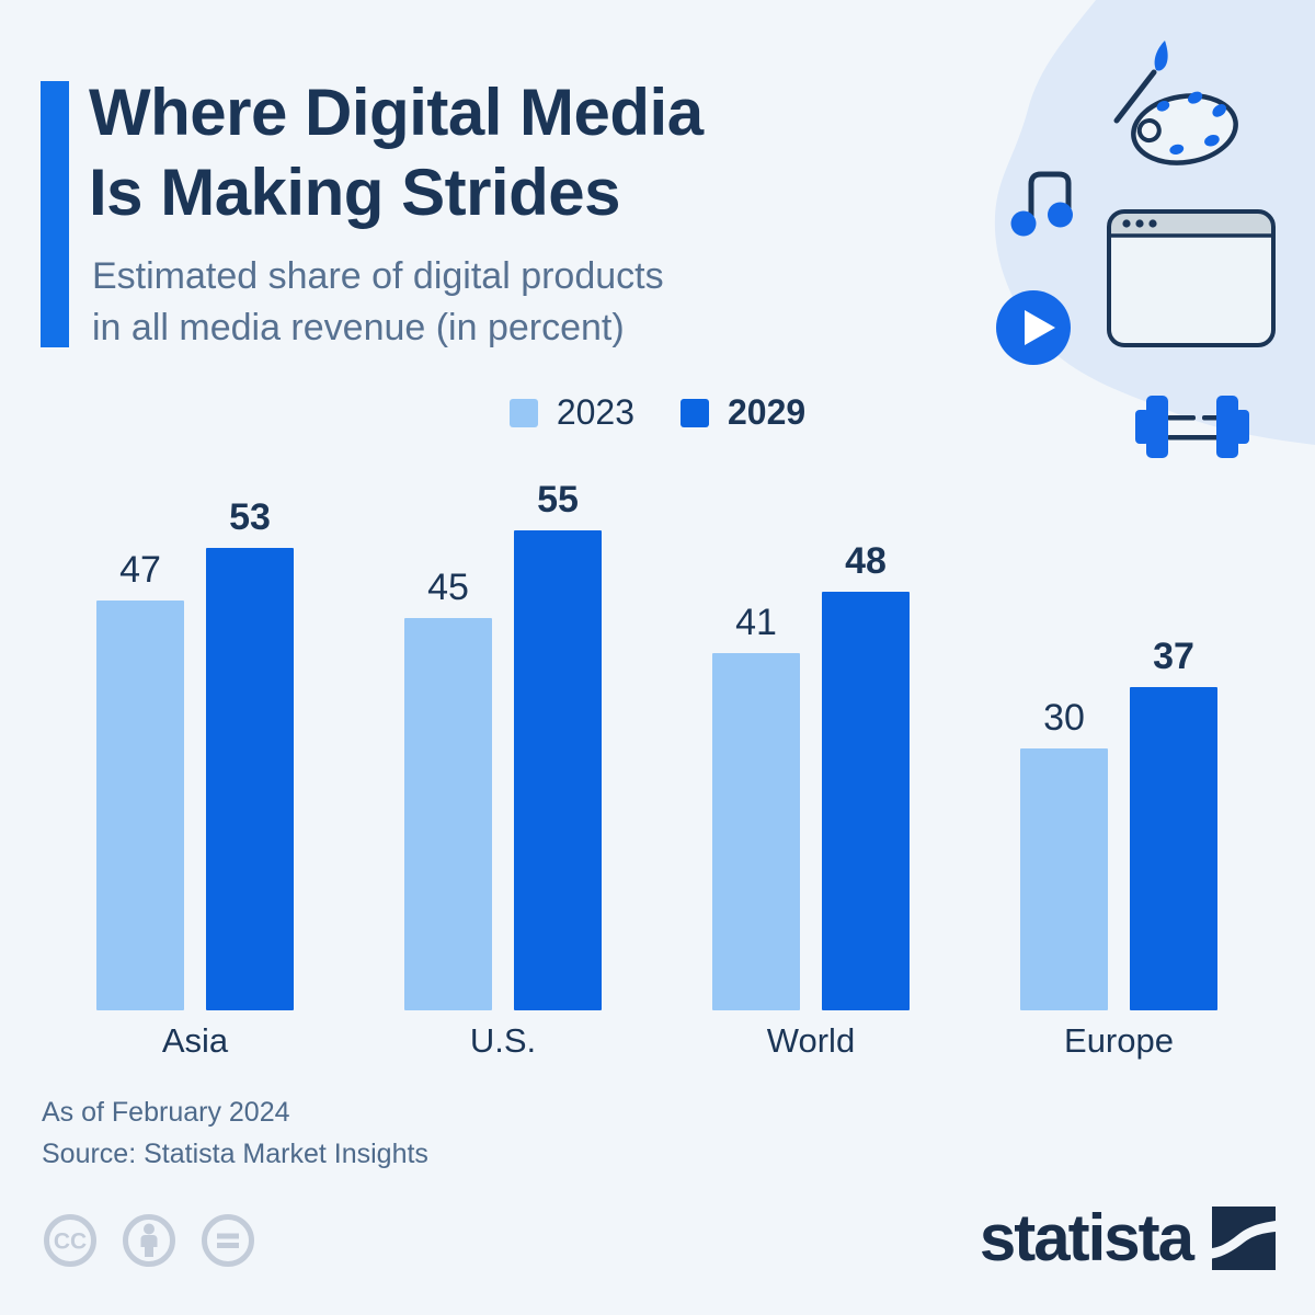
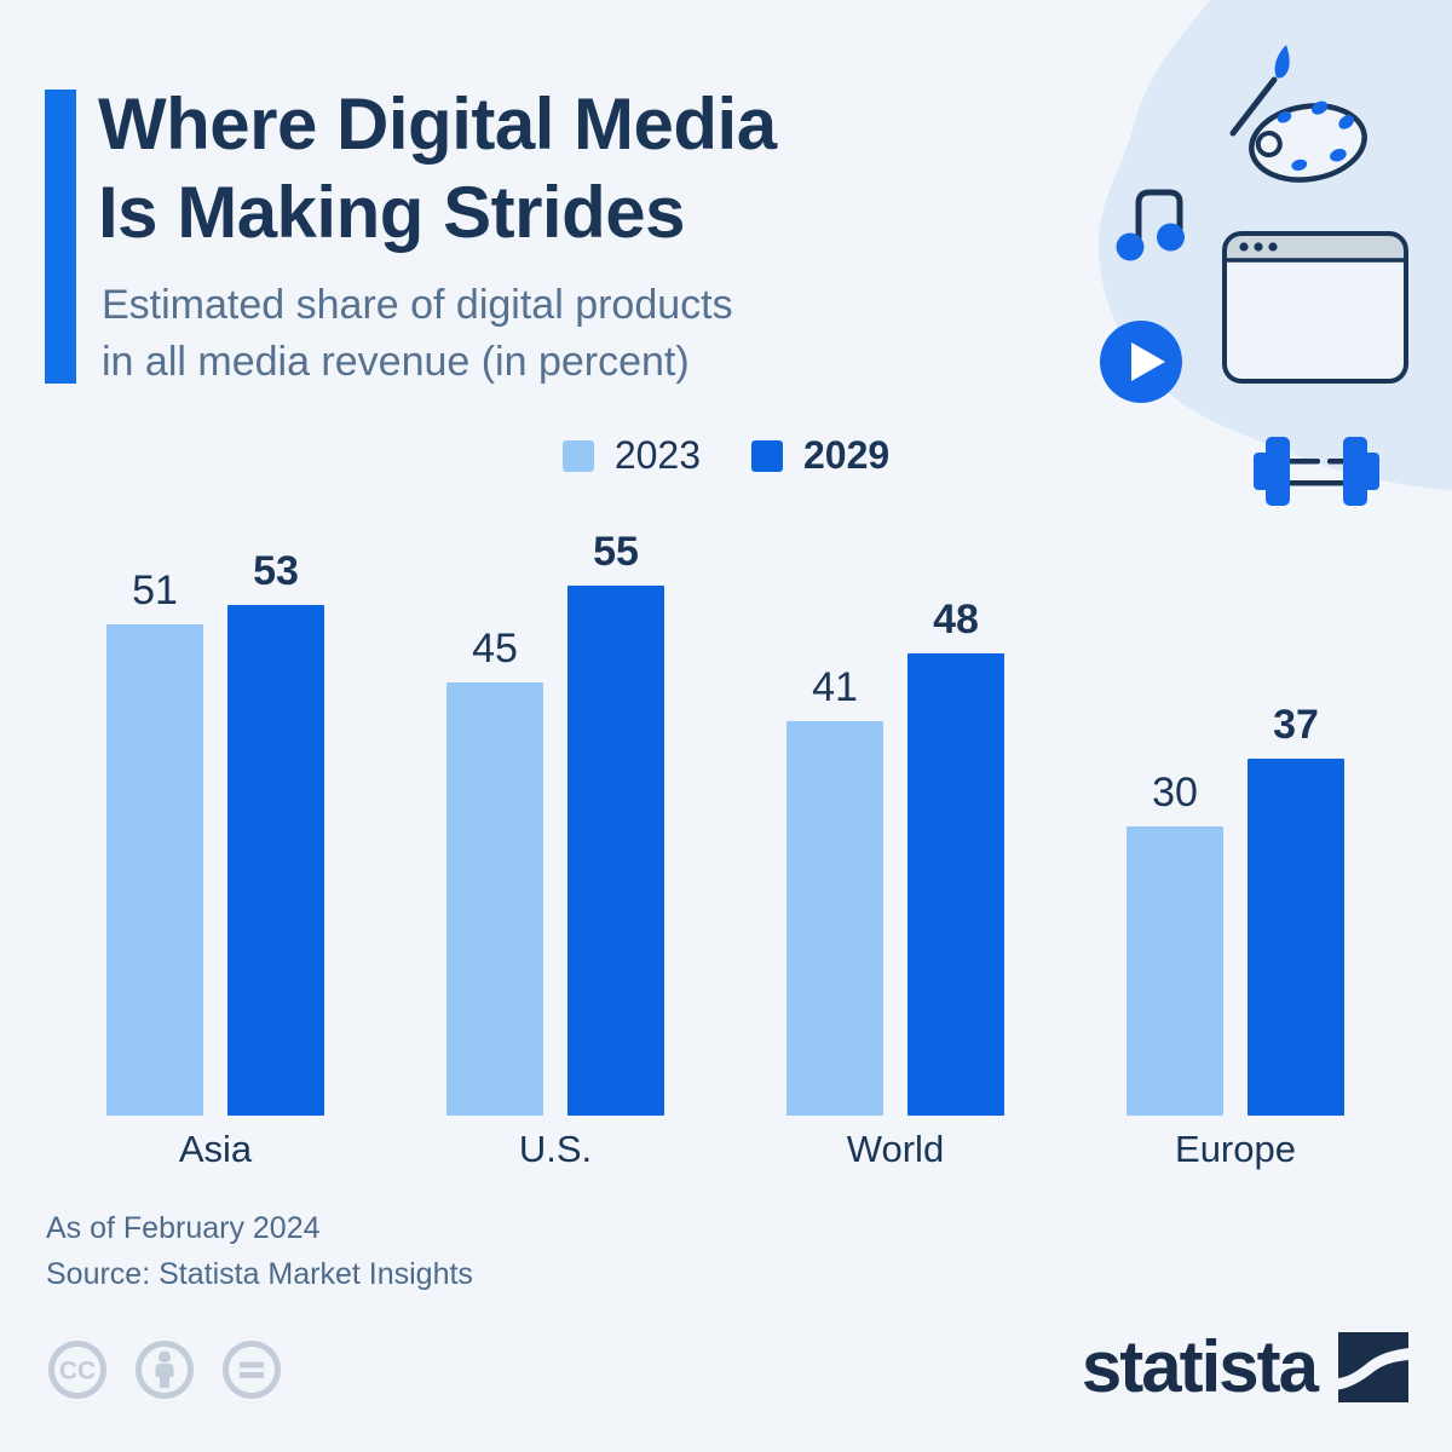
2023/Asia: 47 -> 51
